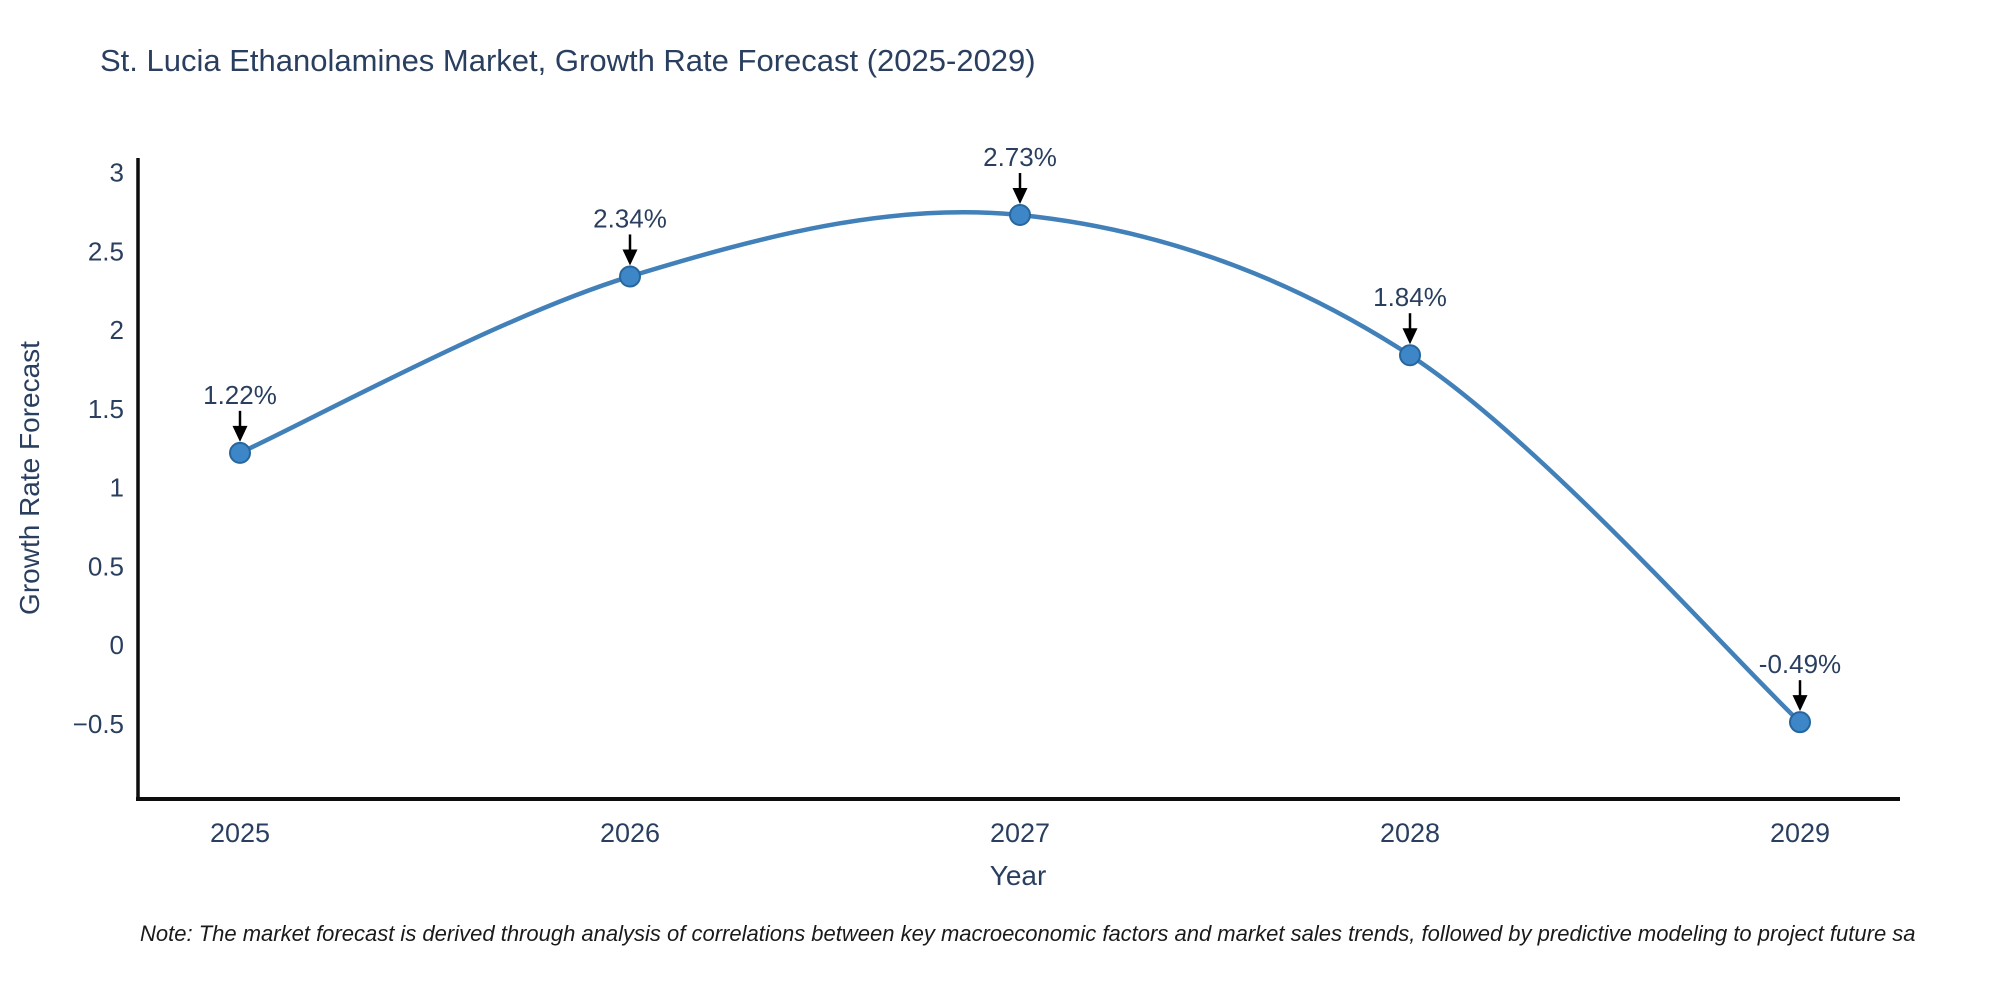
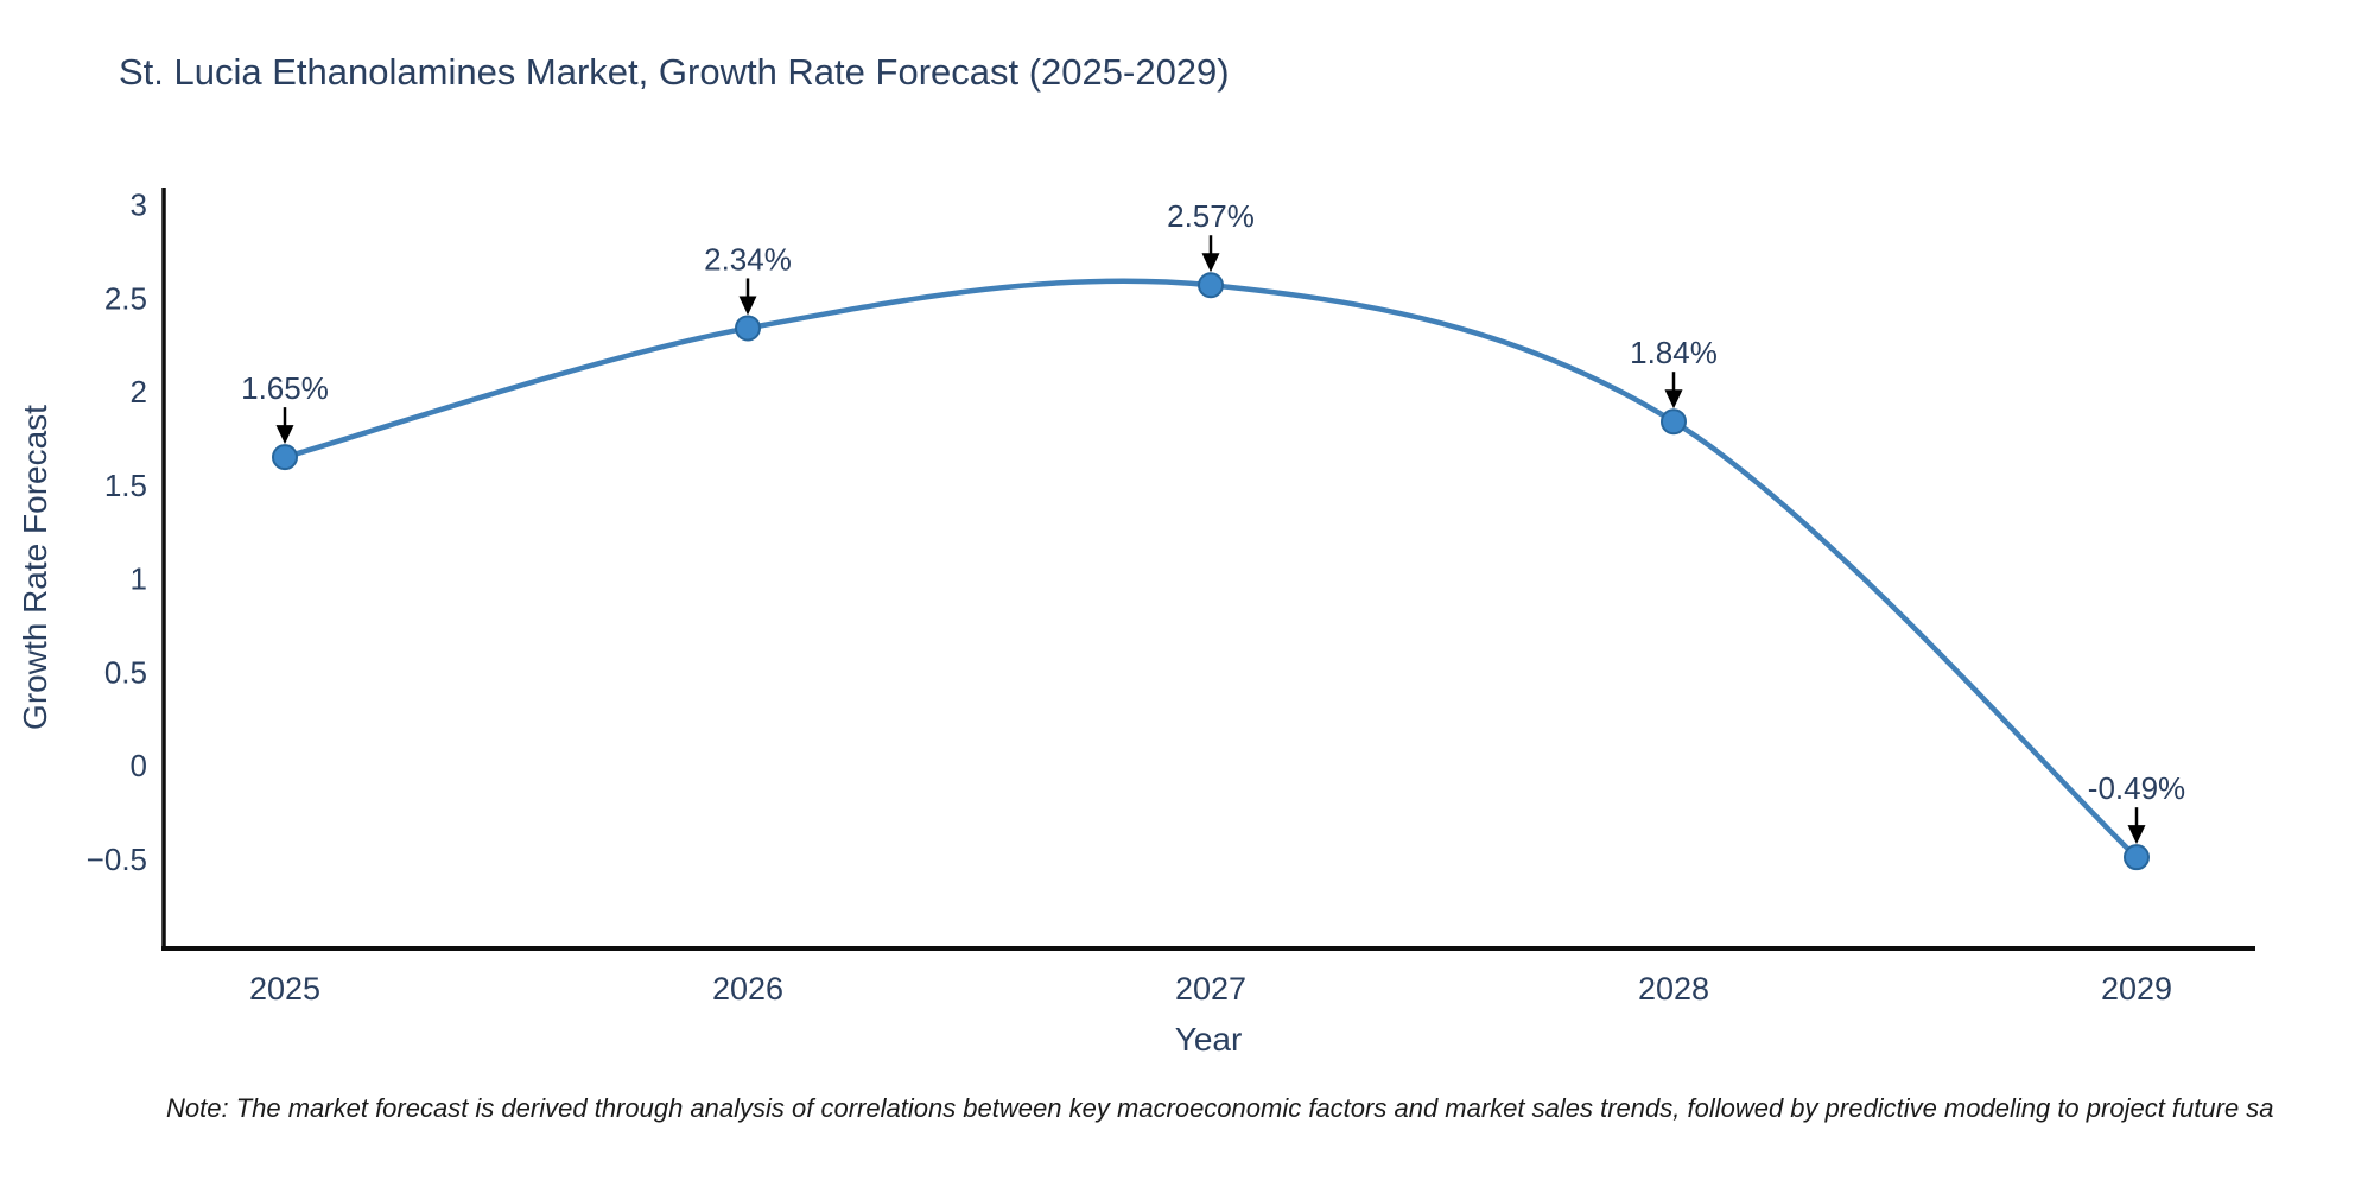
2025: 1.22% -> 1.65%
2027: 2.73% -> 2.57%
